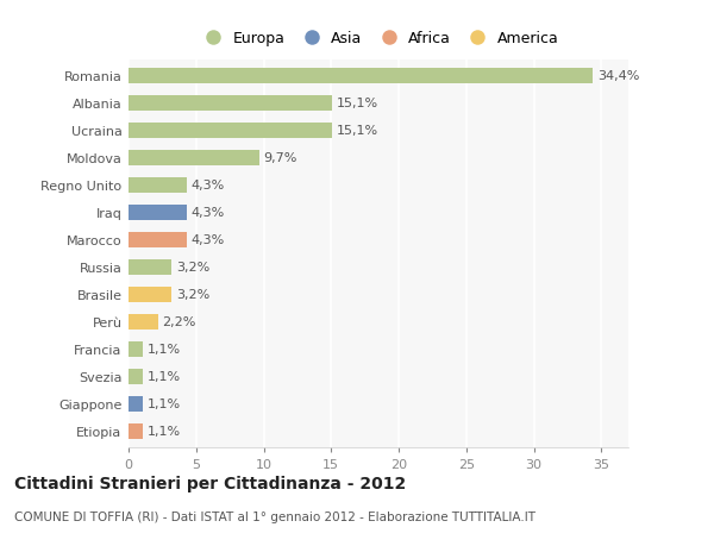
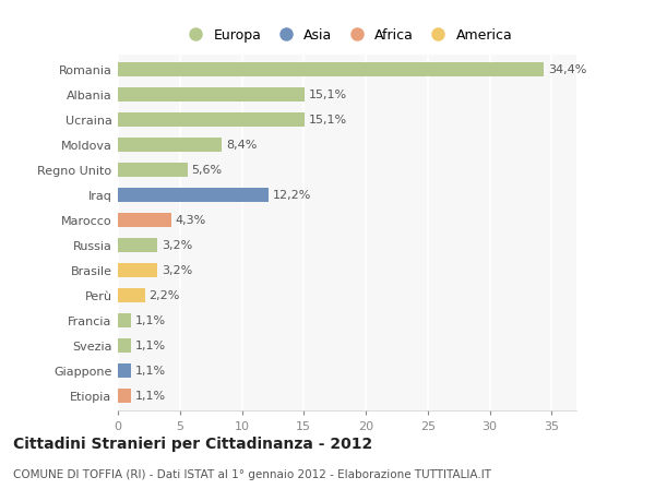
Moldova: 9,7% -> 8,4%
Regno Unito: 4,3% -> 5,6%
Iraq: 4,3% -> 12,2%
